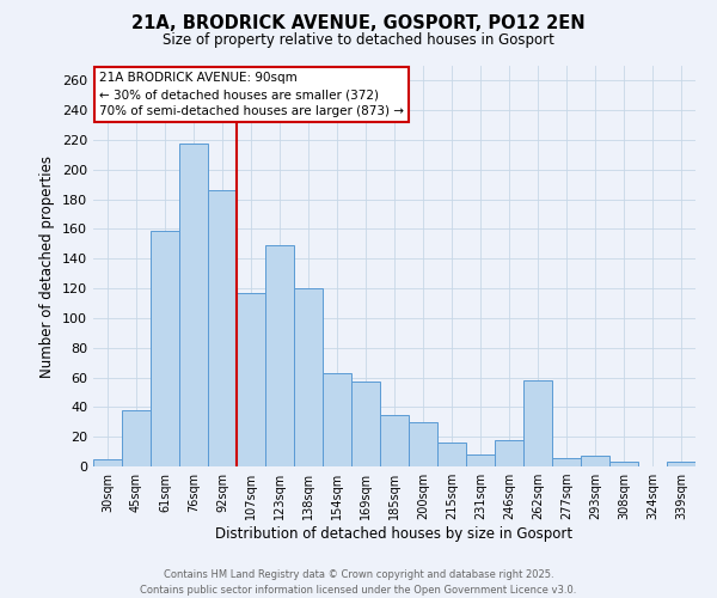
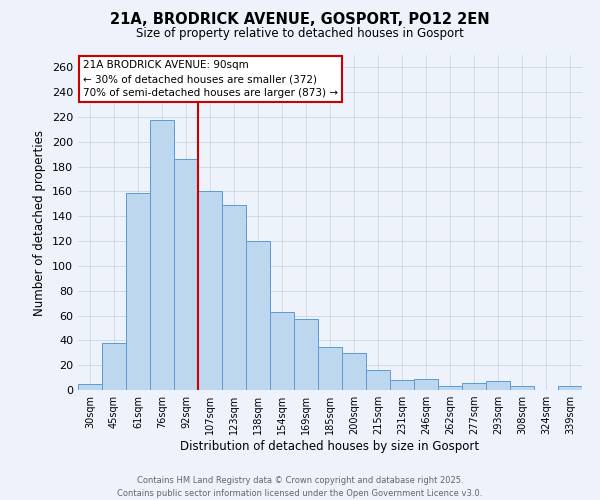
107sqm: 117 -> 160
246sqm: 18 -> 9
262sqm: 58 -> 3
